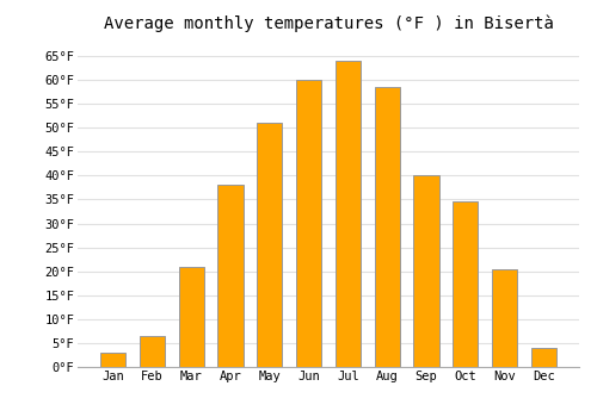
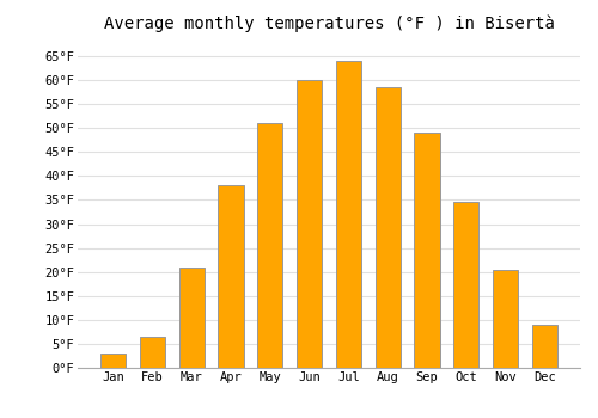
Sep: 40.0°F -> 49.0°F
Dec: 4.0°F -> 9.0°F
